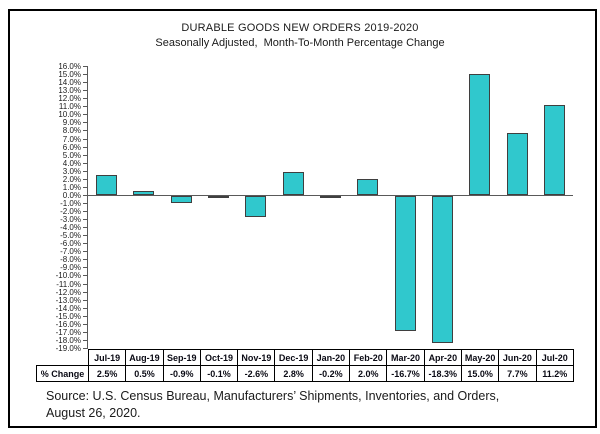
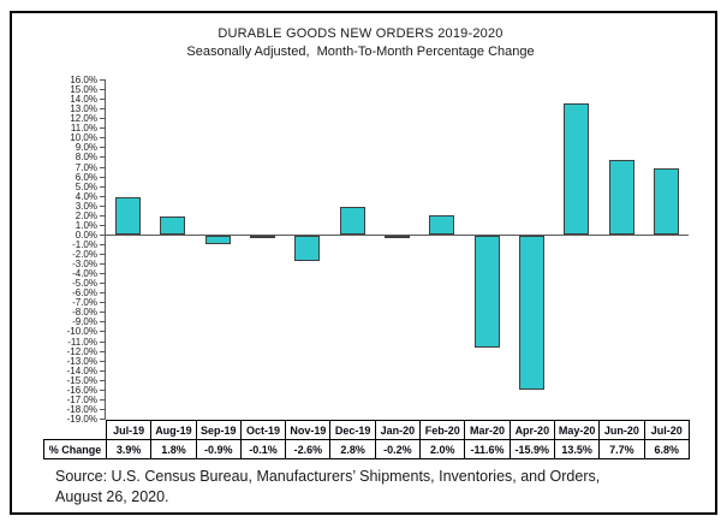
Jul-19: 2.5% -> 3.9%
Aug-19: 0.5% -> 1.8%
Mar-20: -16.7% -> -11.6%
Apr-20: -18.3% -> -15.9%
May-20: 15.0% -> 13.5%
Jul-20: 11.2% -> 6.8%
